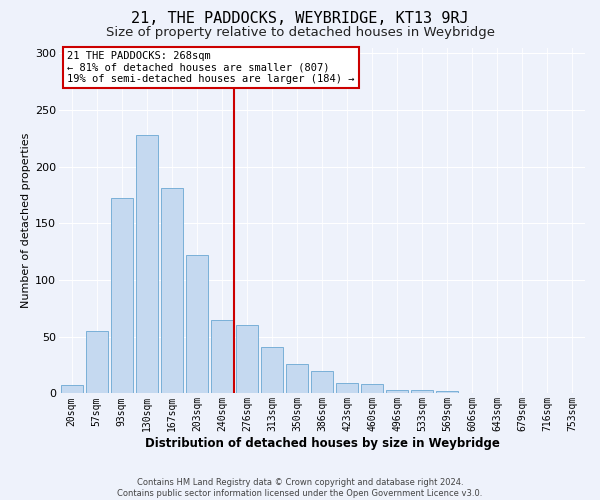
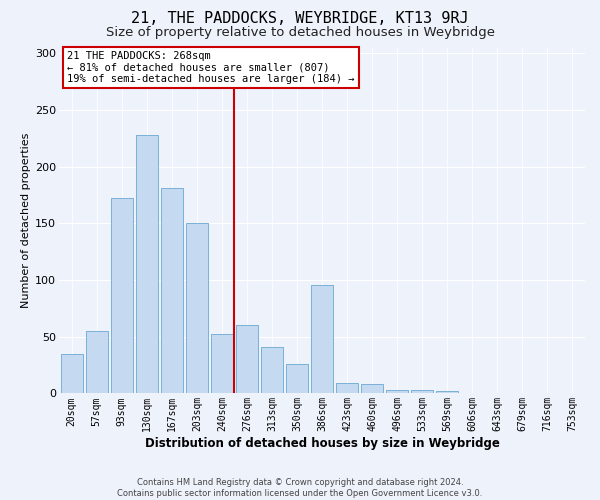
20sqm: 7 -> 35
203sqm: 122 -> 150
240sqm: 65 -> 52
386sqm: 20 -> 96
